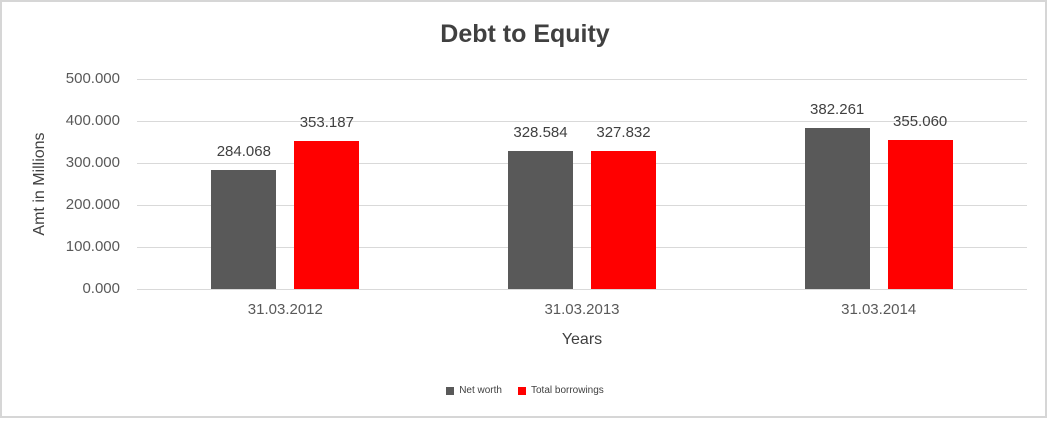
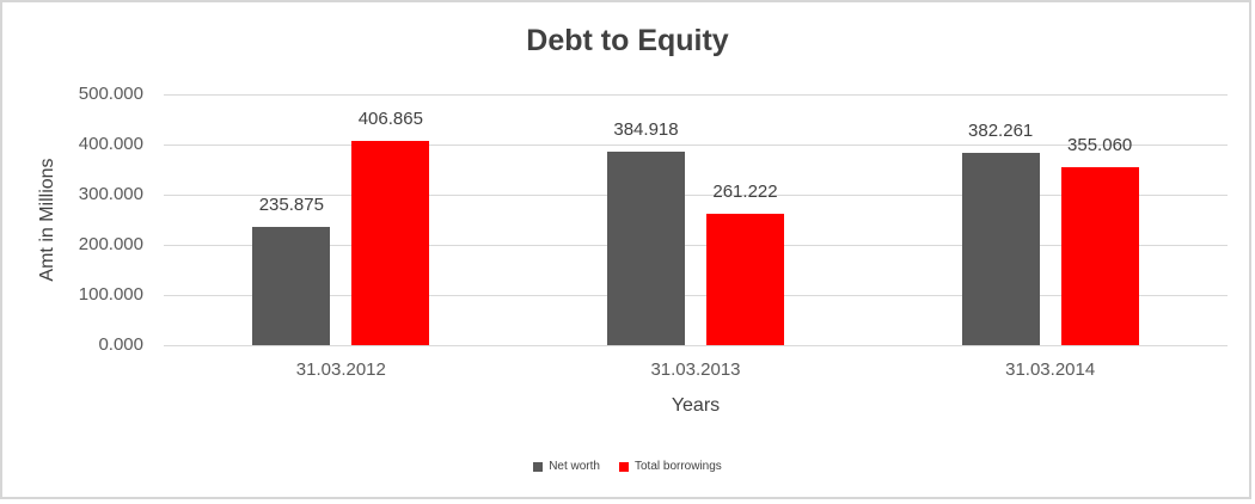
Net worth/31.03.2012: 284.068 -> 235.875
Total borrowings/31.03.2012: 353.187 -> 406.865
Net worth/31.03.2013: 328.584 -> 384.918
Total borrowings/31.03.2013: 327.832 -> 261.222
